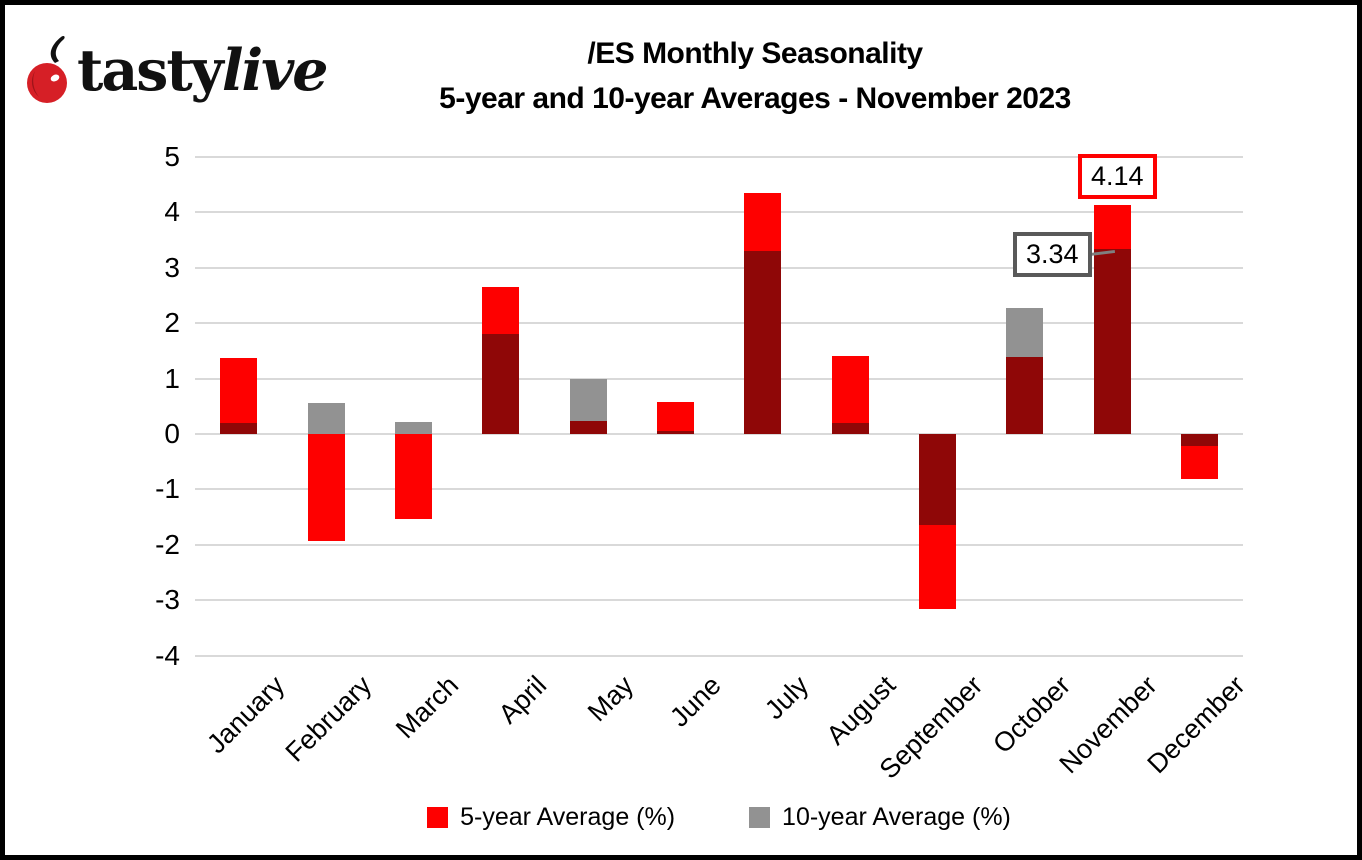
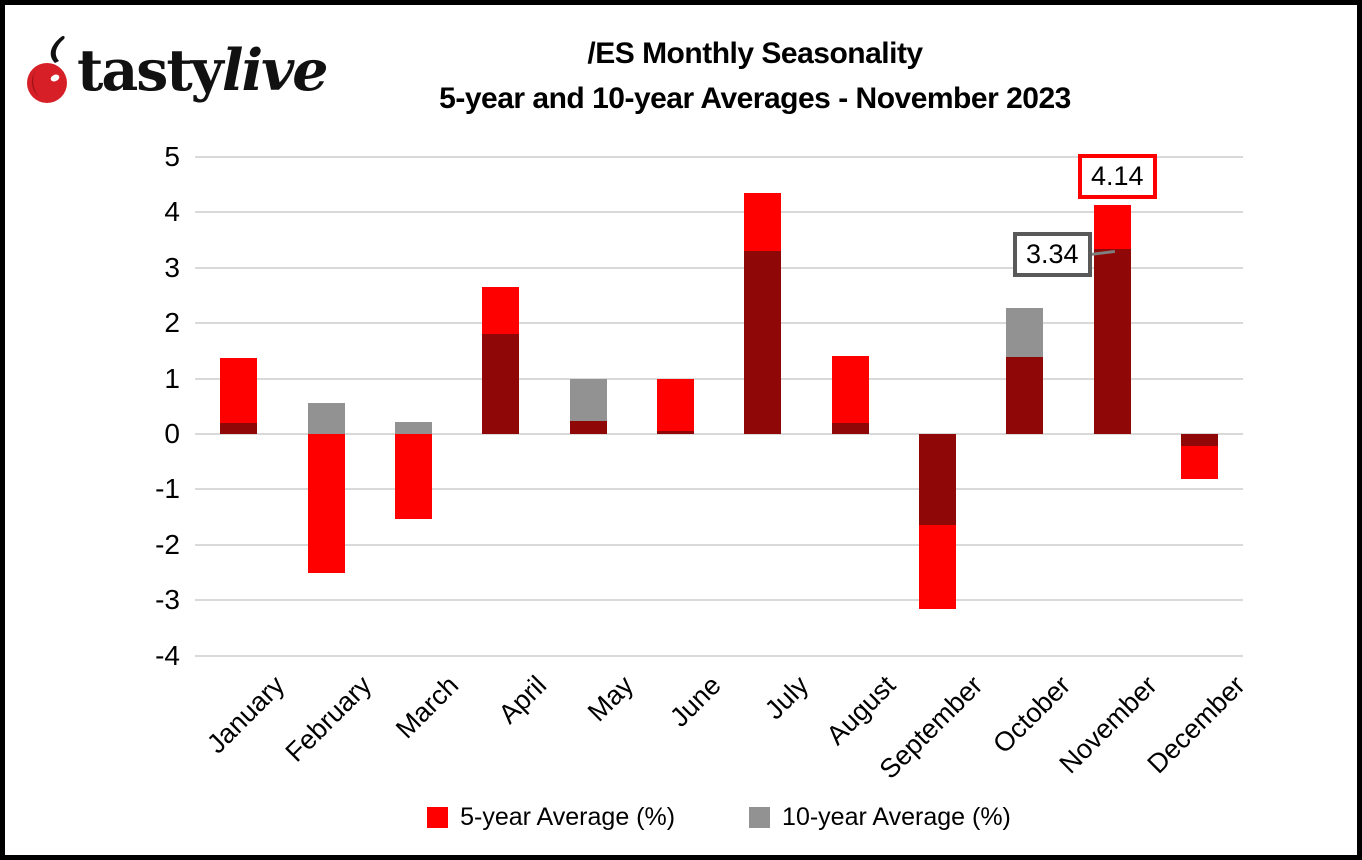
5-year Average (%)/February: -1.9 -> -2.5
5-year Average (%)/June: 0.6 -> 1.0
